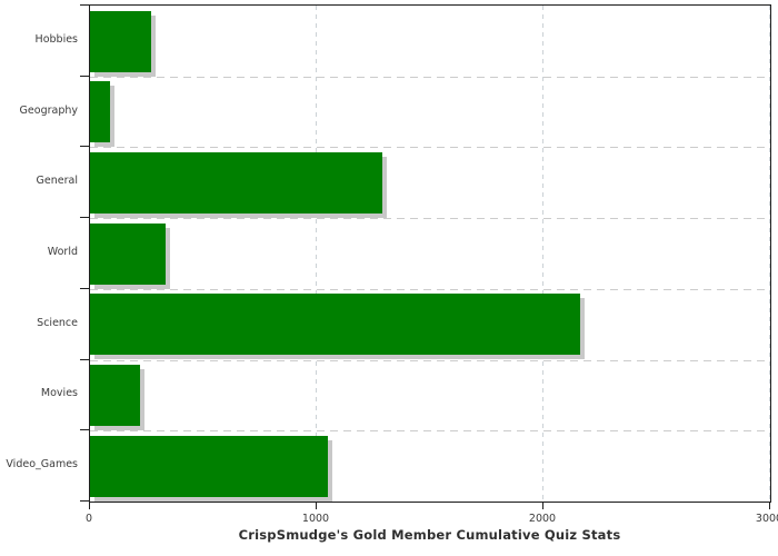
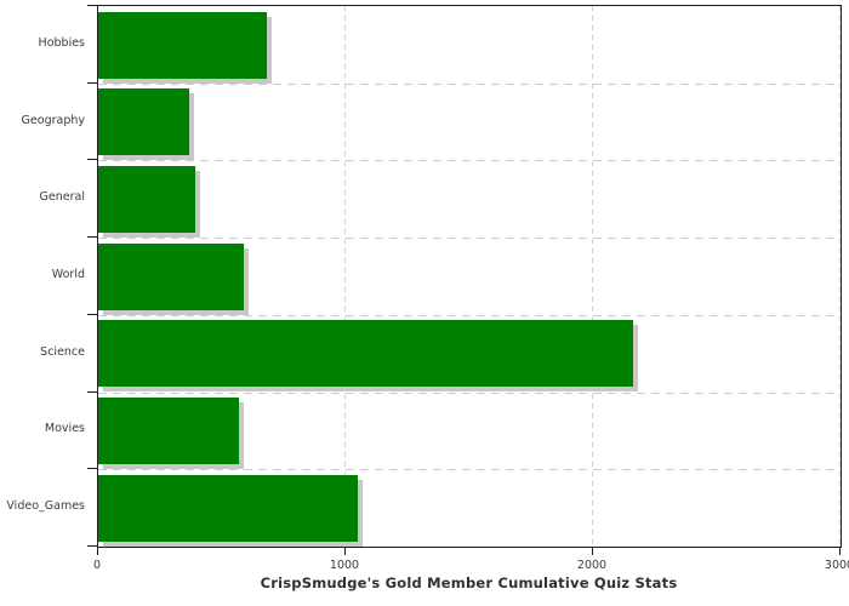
Hobbies: 270 -> 680
Geography: 90 -> 370
General: 1290 -> 390
World: 340 -> 590
Movies: 220 -> 570
